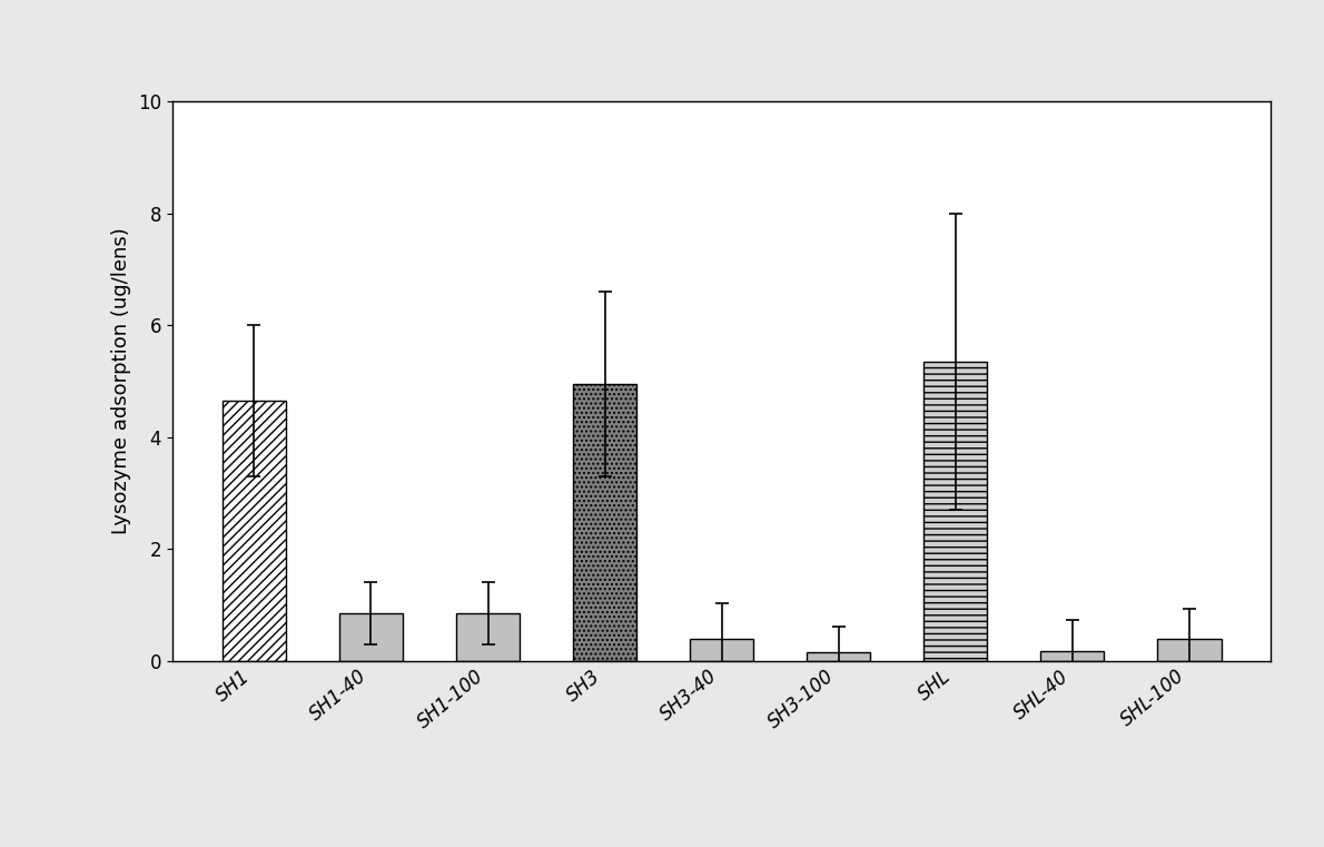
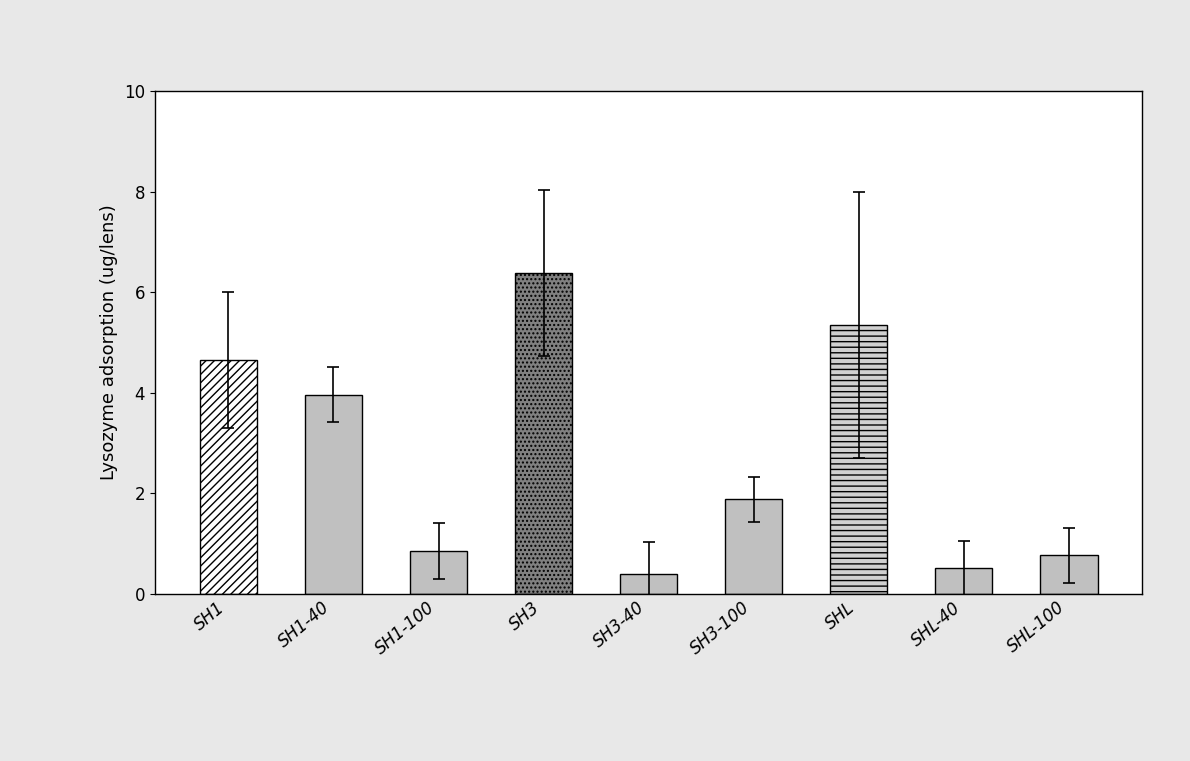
SH1-40: 0.85 -> 3.96
SH3: 4.95 -> 6.38
SH3-100: 0.15 -> 1.88
SHL-40: 0.18 -> 0.50
SHL-100: 0.38 -> 0.76
